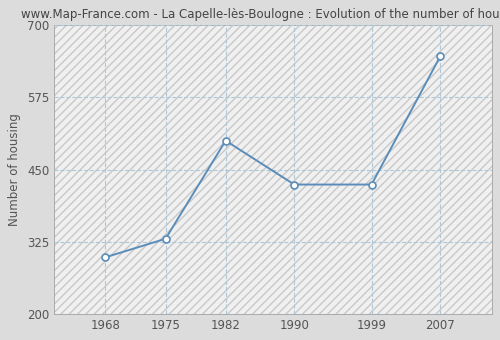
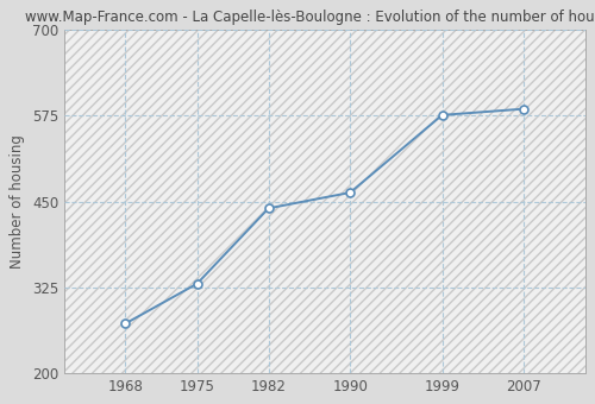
1968: 298 -> 272
1982: 500 -> 440
1990: 424 -> 463
1999: 424 -> 576
2007: 646 -> 585
